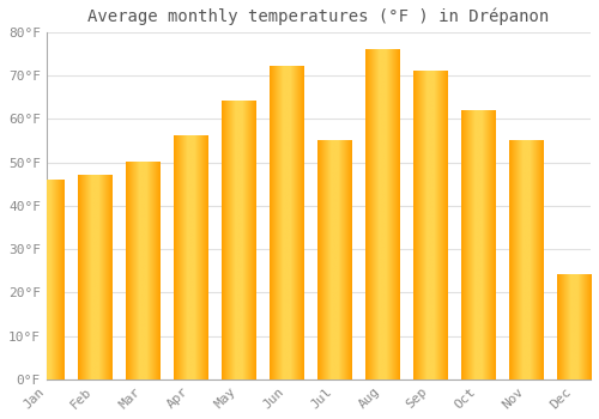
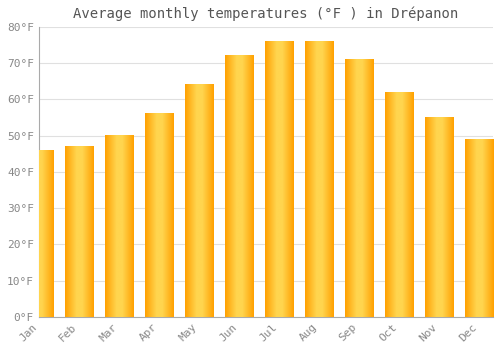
Jul: 55°F -> 76°F
Dec: 24°F -> 49°F
